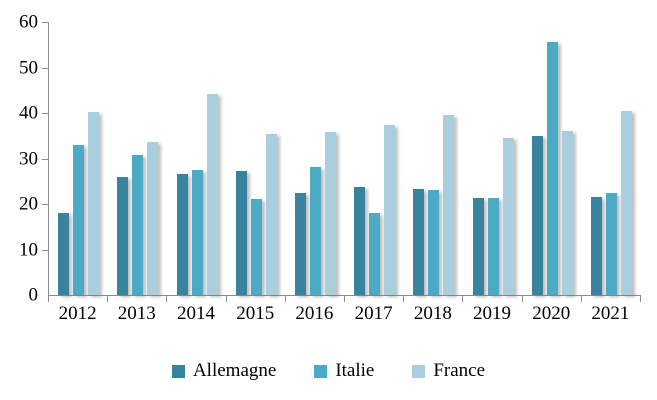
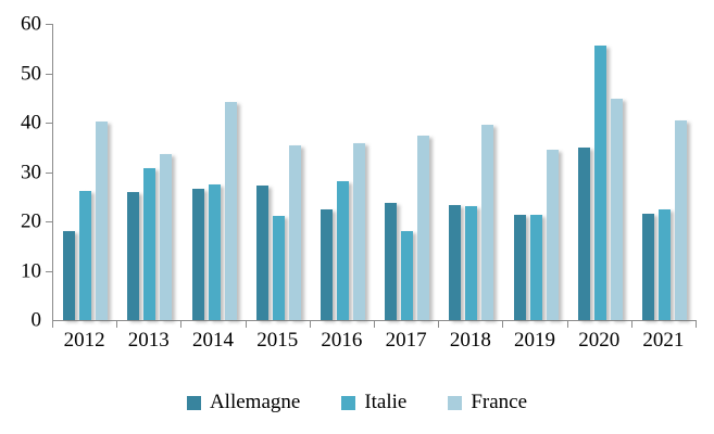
Italie/2012: 33 -> 26
France/2020: 36 -> 45
